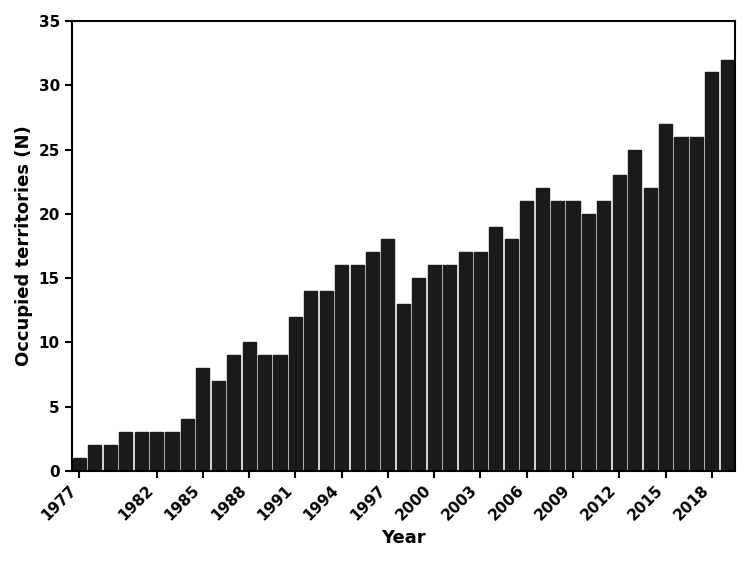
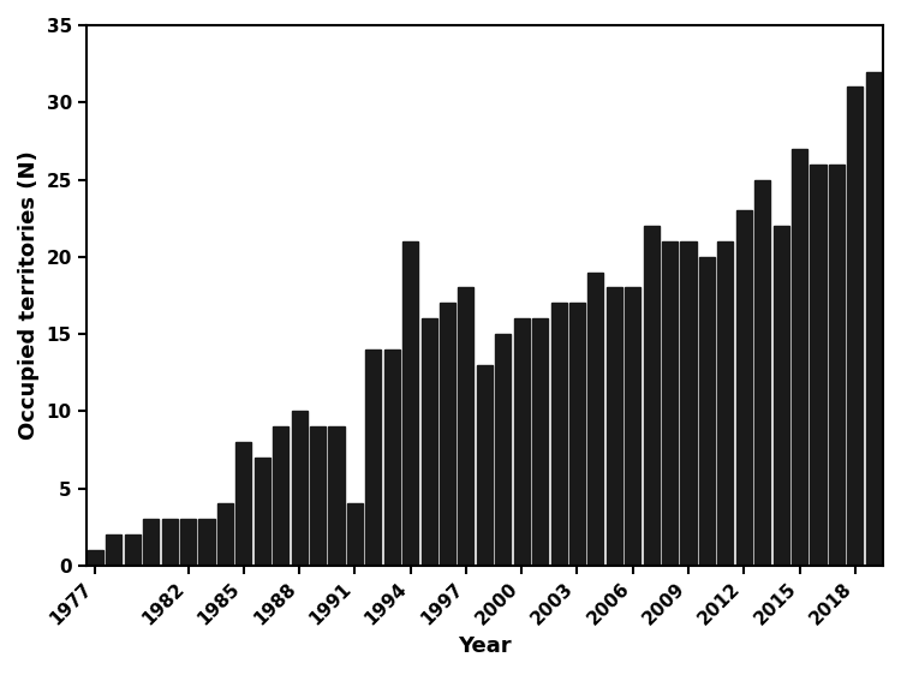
1991: 12 -> 4
1994: 16 -> 21
2006: 21 -> 18
